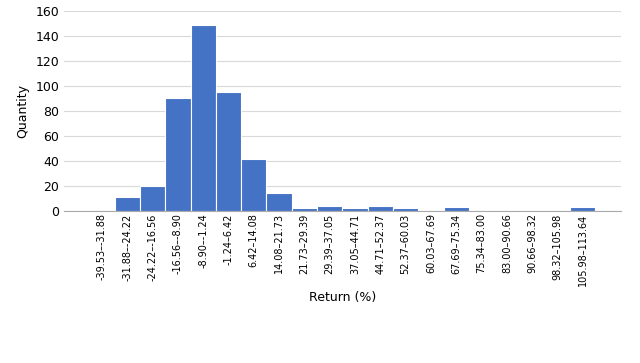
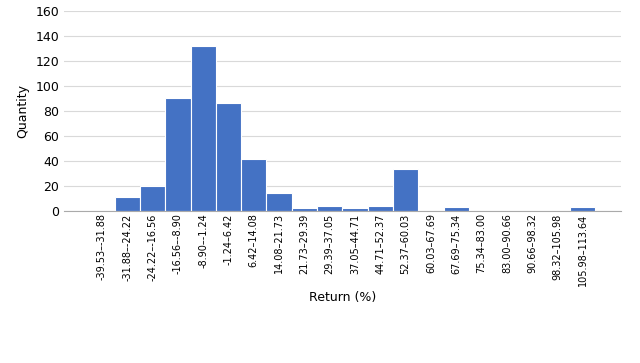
-8.90–-1.24: 149 -> 132
-1.24–6.42: 95 -> 86
52.37–60.03: 2 -> 33
